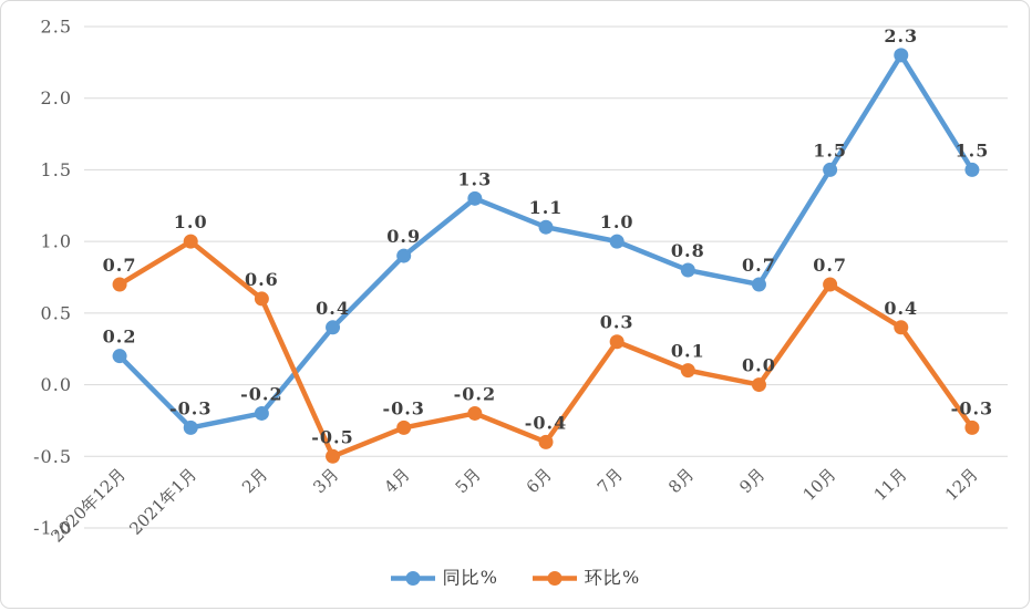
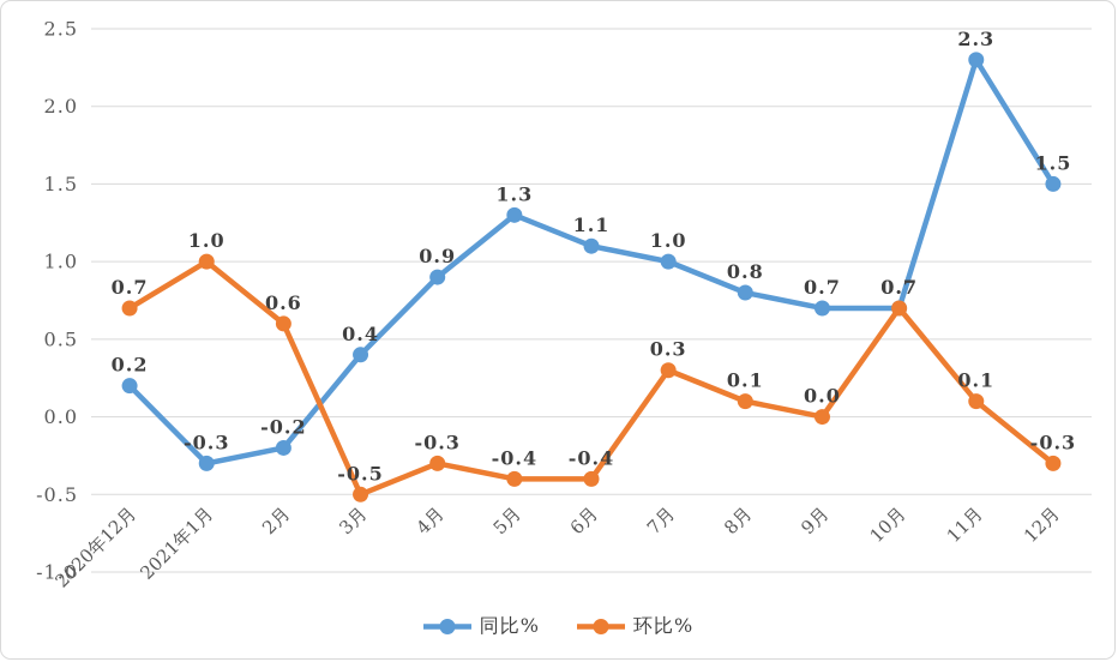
环比%/5月: -0.2 -> -0.4
同比%/10月: 1.5 -> 0.7
环比%/11月: 0.4 -> 0.1
